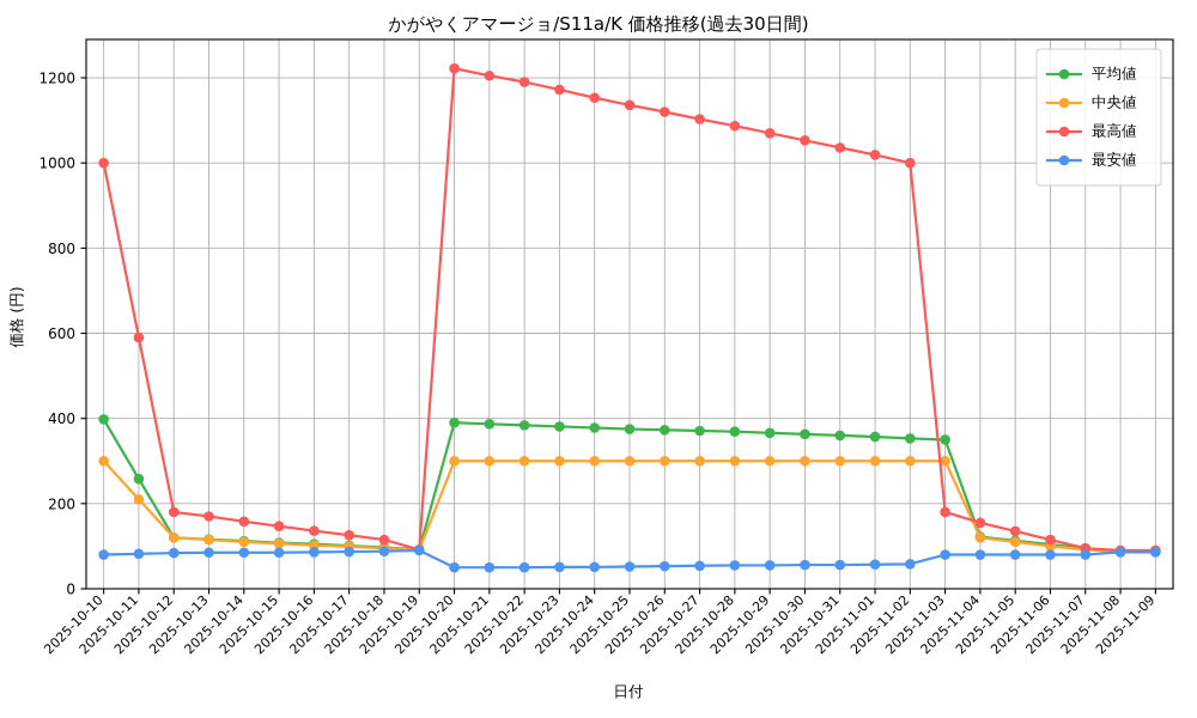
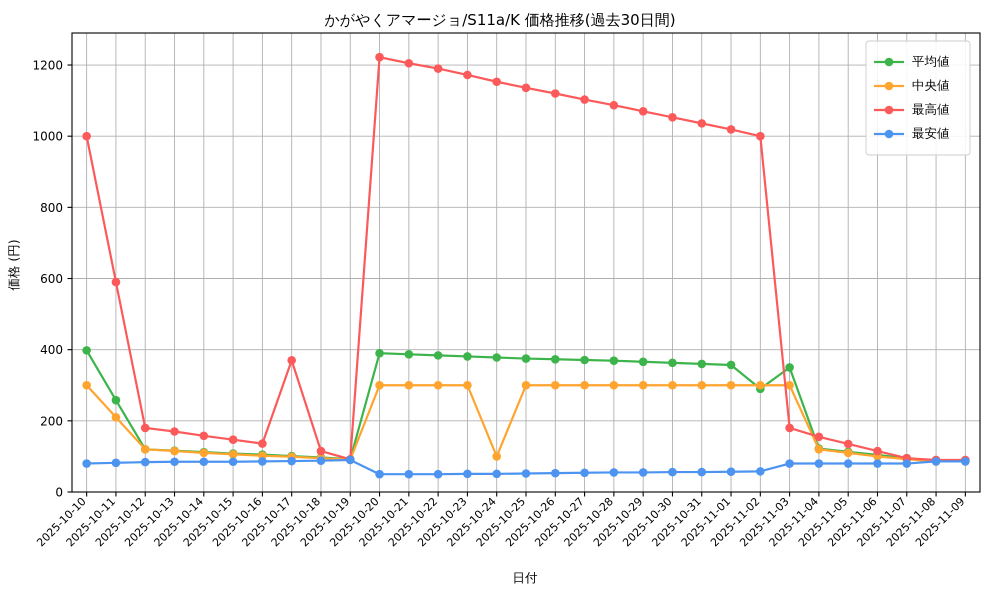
最高値/2025-10-17: 130 -> 370
中央値/2025-10-24: 300 -> 100
平均値/2025-11-02: 350 -> 290
